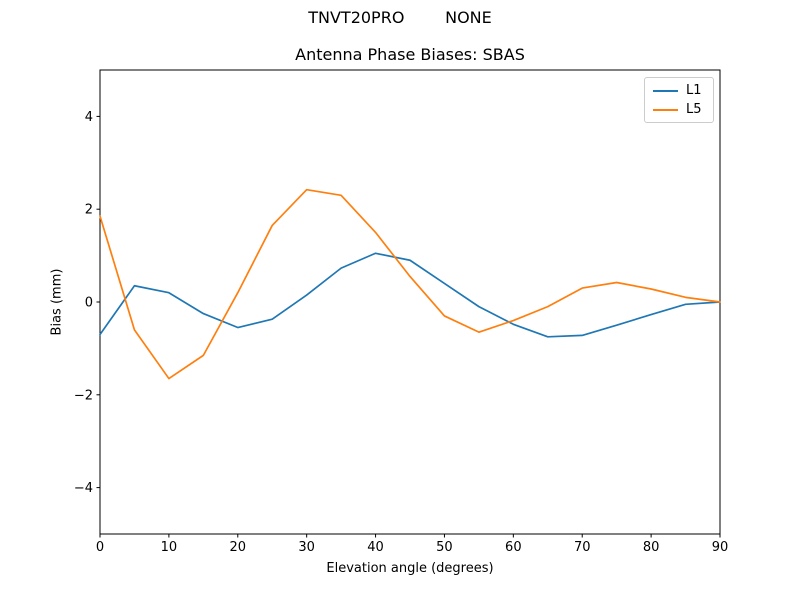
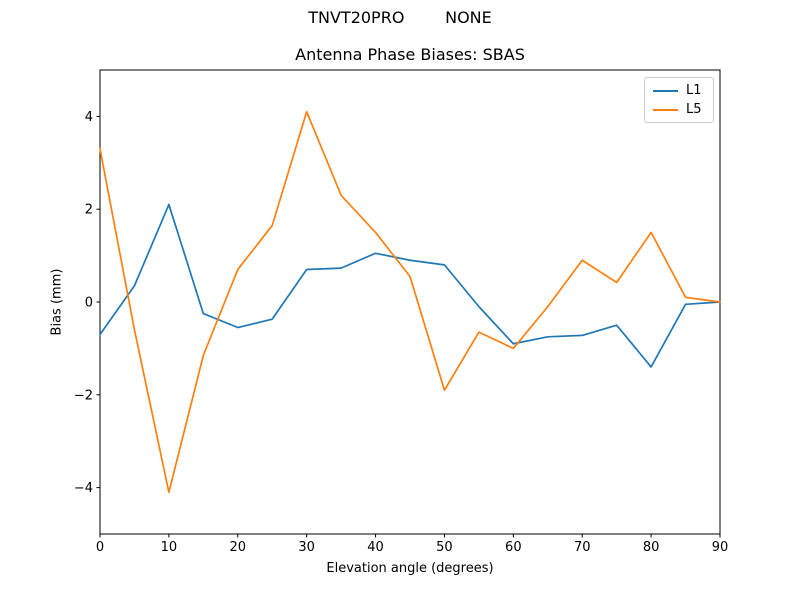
L5/0: 1.9 -> 3.3
L1/10: 0.2 -> 2.1
L5/10: -1.6 -> -4.1
L5/20: 0.2 -> 0.7
L1/30: 0.1 -> 0.7
L5/30: 2.4 -> 4.1
L1/50: 0.4 -> 0.8
L5/50: -0.3 -> -1.9
L1/60: -0.5 -> -0.9
L5/60: -0.4 -> -1.0
L5/70: 0.3 -> 0.9
L1/80: -0.3 -> -1.4
L5/80: 0.3 -> 1.5
